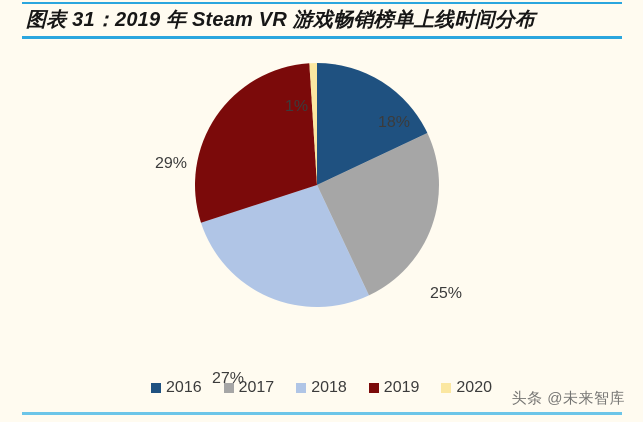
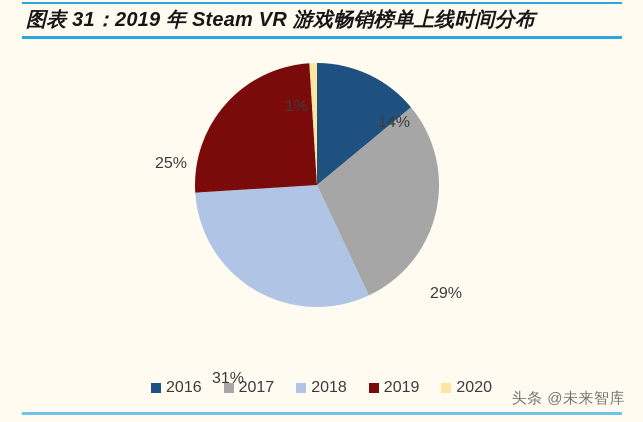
2016: 18% -> 14%
2017: 25% -> 29%
2018: 27% -> 31%
2019: 29% -> 25%
